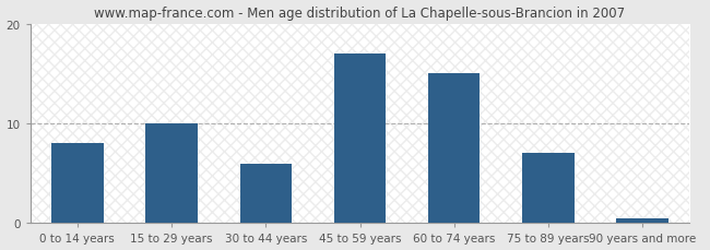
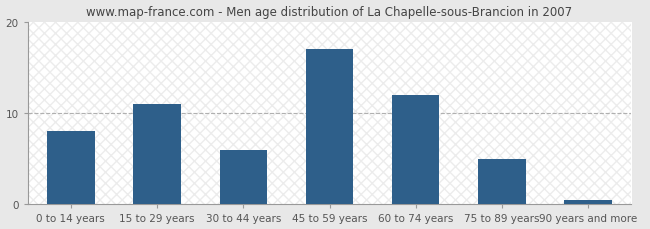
15 to 29 years: 10.0 -> 11.0
60 to 74 years: 15.0 -> 12.0
75 to 89 years: 7.0 -> 5.0
